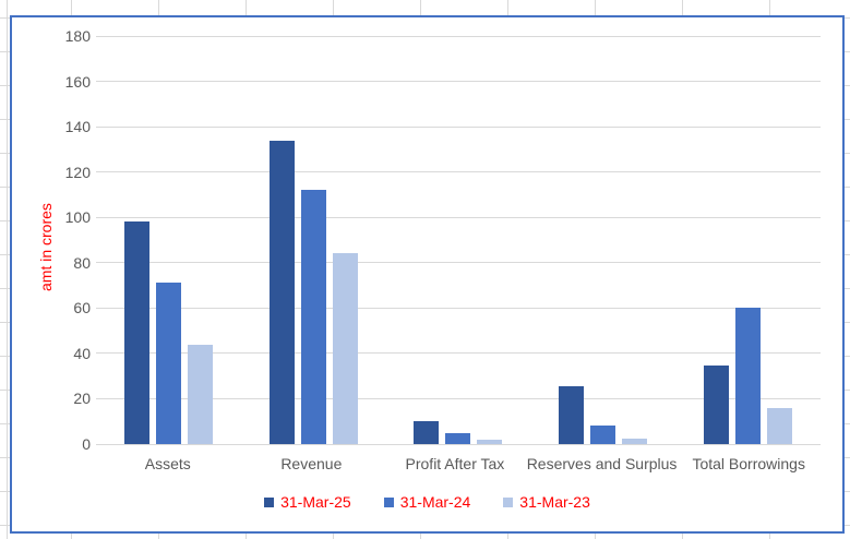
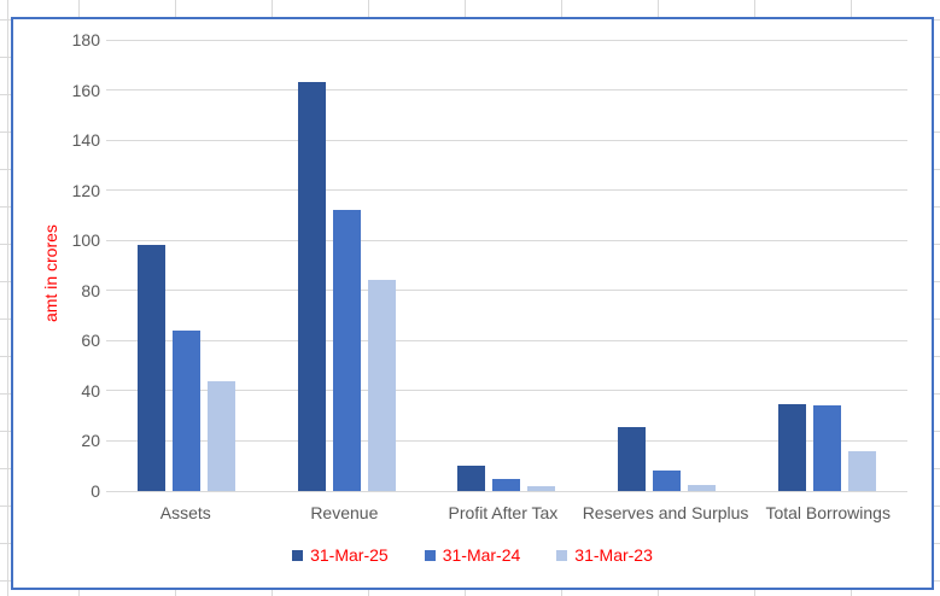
31-Mar-24/Assets: 71 -> 64
31-Mar-25/Revenue: 134 -> 163
31-Mar-24/Total Borrowings: 60 -> 34
